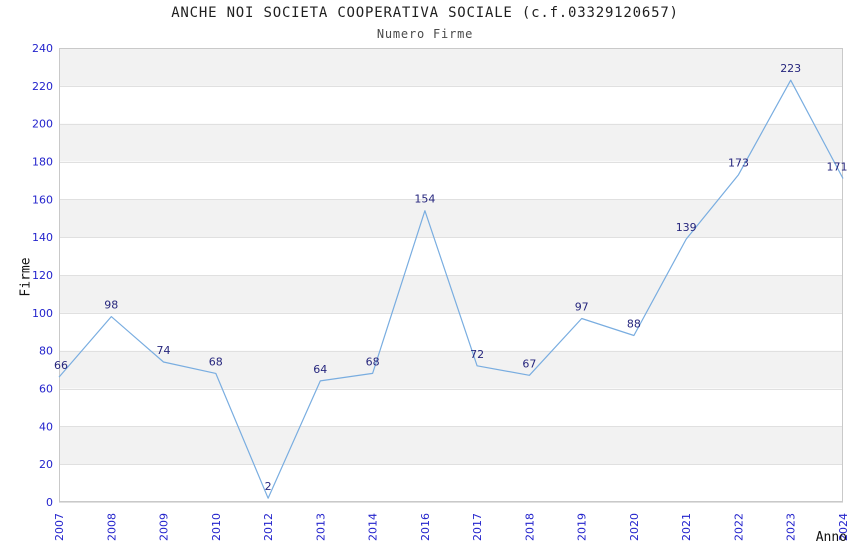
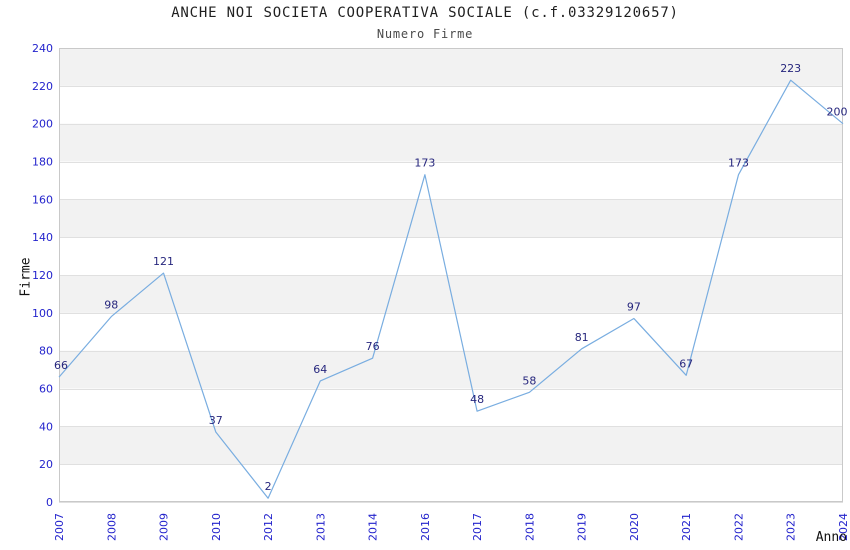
2009: 74 -> 121
2010: 68 -> 37
2014: 68 -> 76
2016: 154 -> 173
2017: 72 -> 48
2018: 67 -> 58
2019: 97 -> 81
2020: 88 -> 97
2021: 139 -> 67
2024: 171 -> 200
